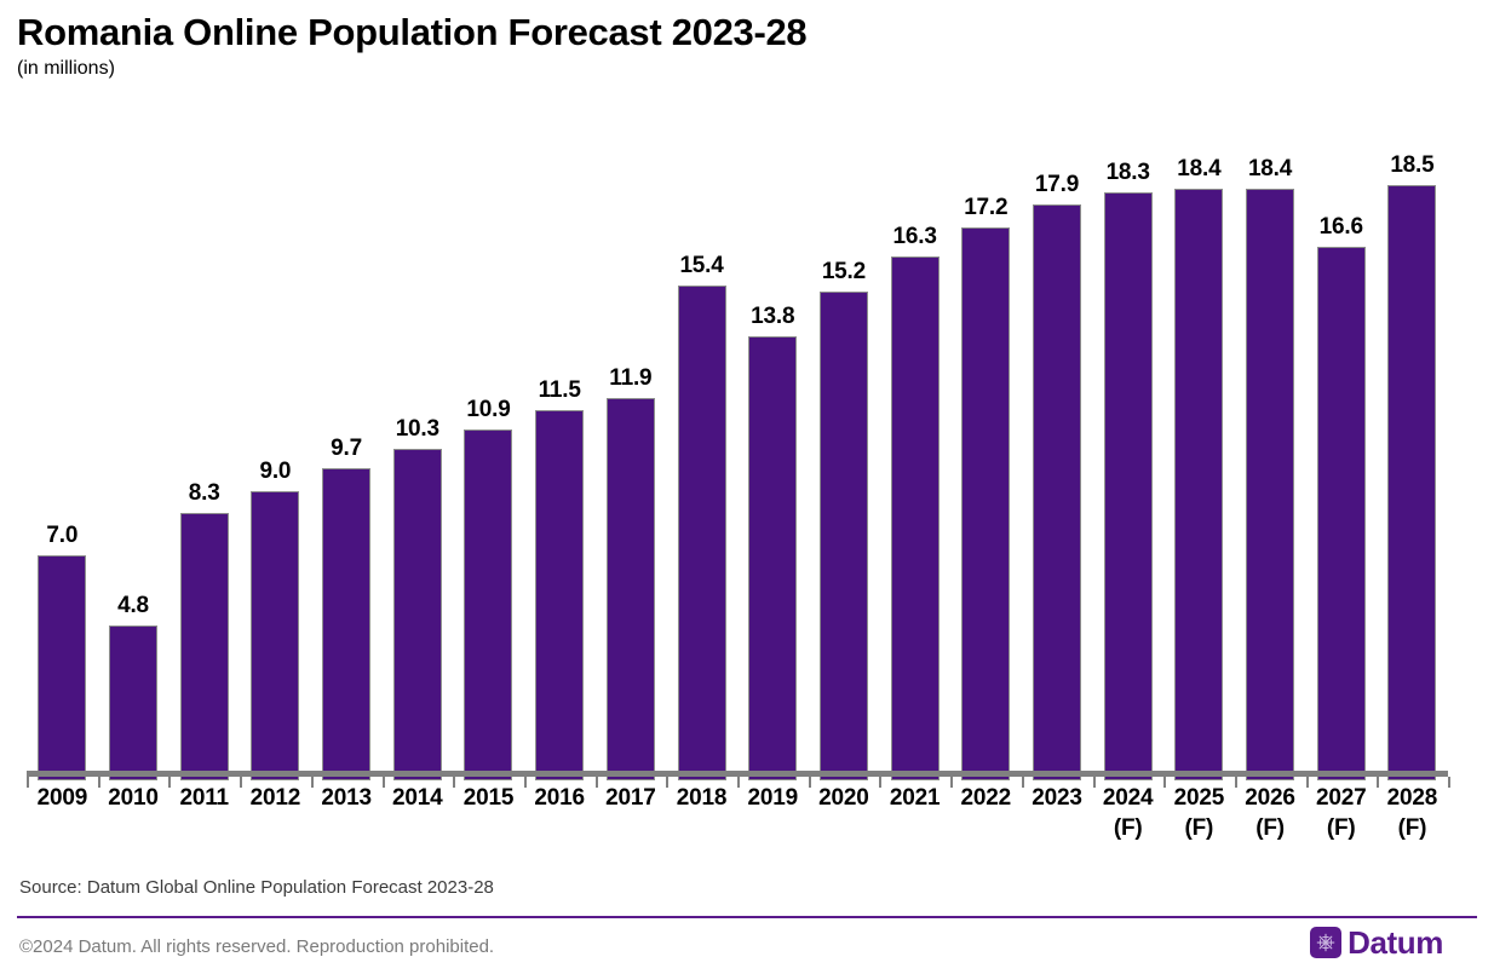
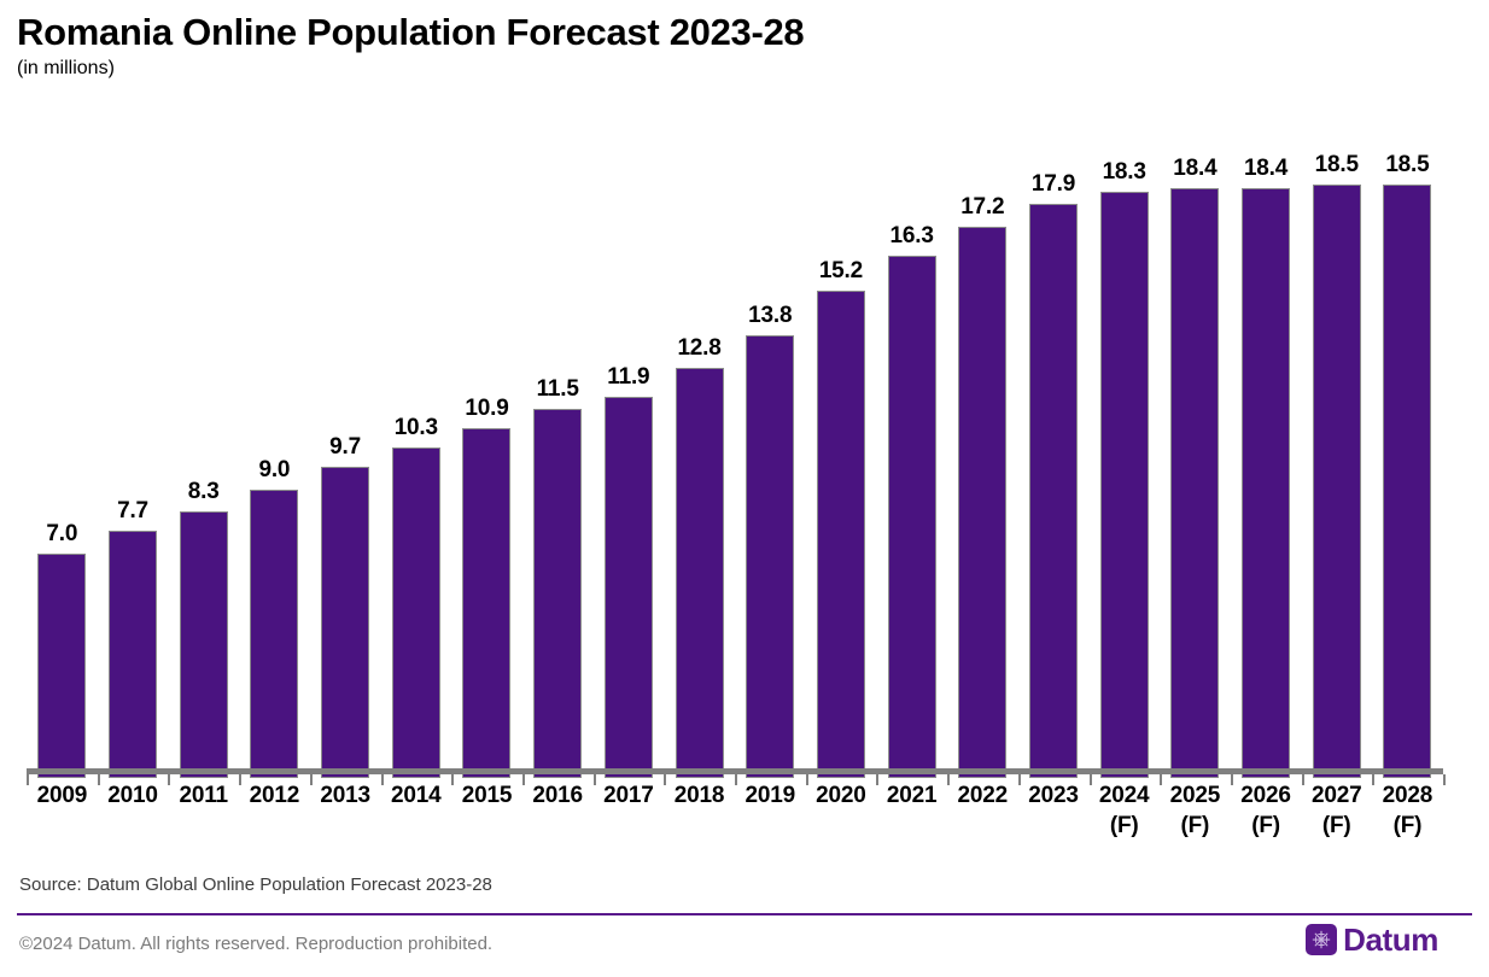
2010: 4.8 -> 7.7
2018: 15.4 -> 12.8
2027: 16.6 -> 18.5
